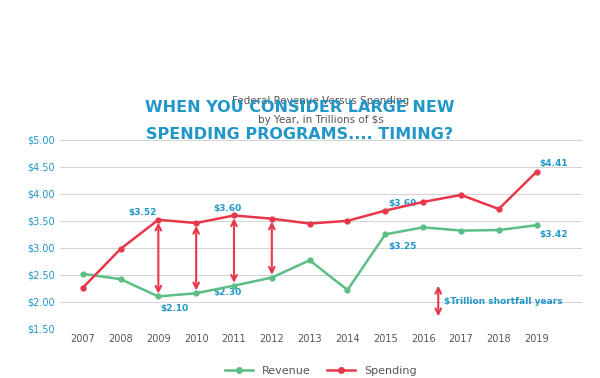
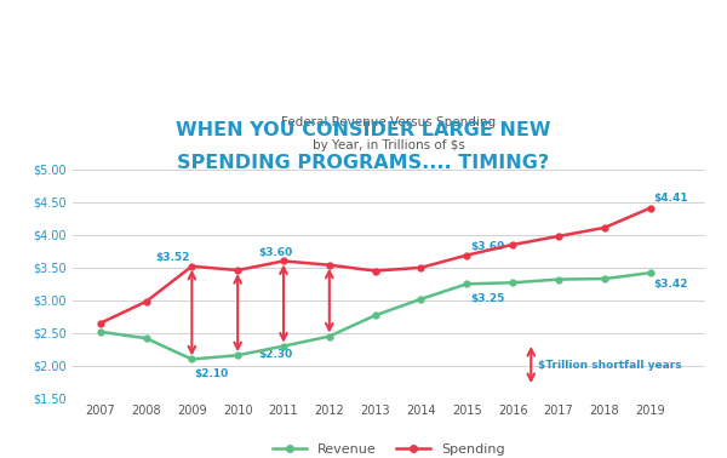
Spending/2007: $2.26 -> $2.65
Revenue/2014: $2.22 -> $3.02
Revenue/2016: $3.38 -> $3.27
Spending/2018: $3.72 -> $4.11
